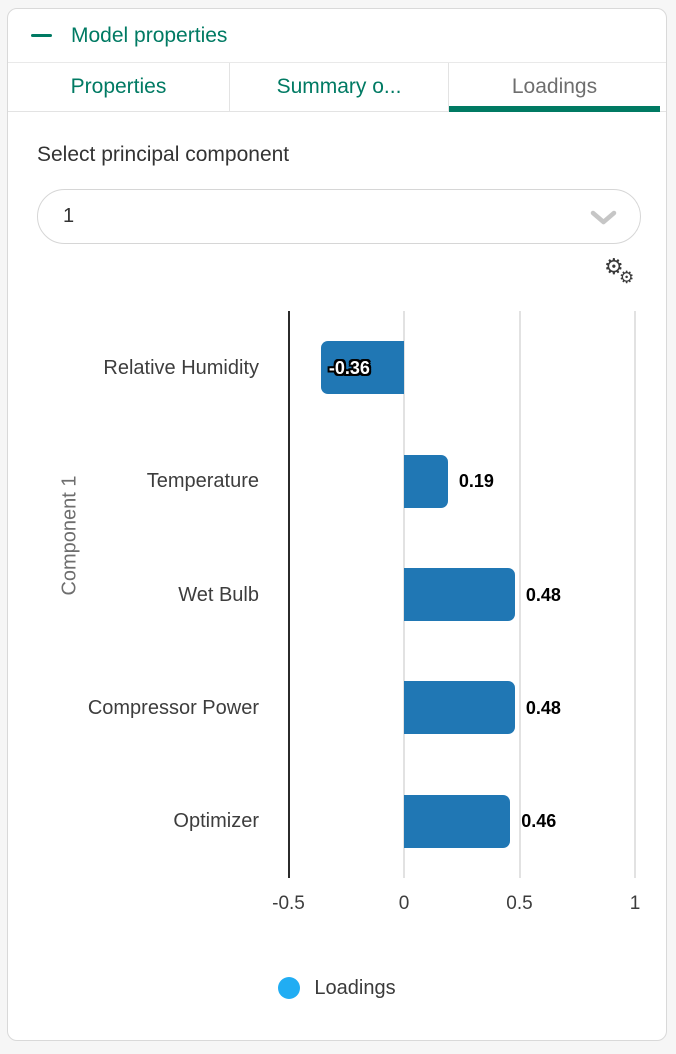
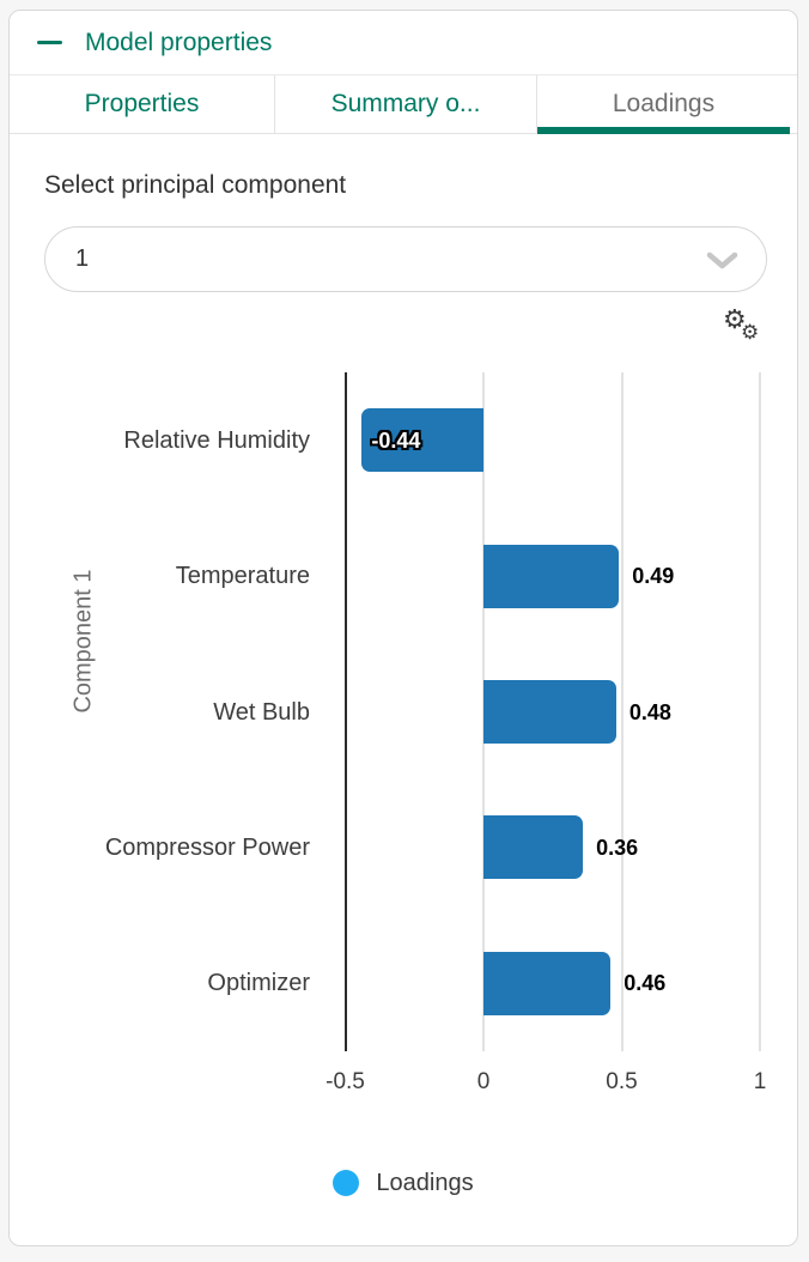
Relative Humidity: -0.36 -> -0.44
Temperature: 0.19 -> 0.49
Compressor Power: 0.48 -> 0.36
